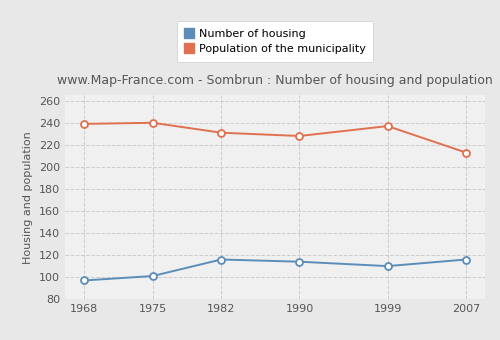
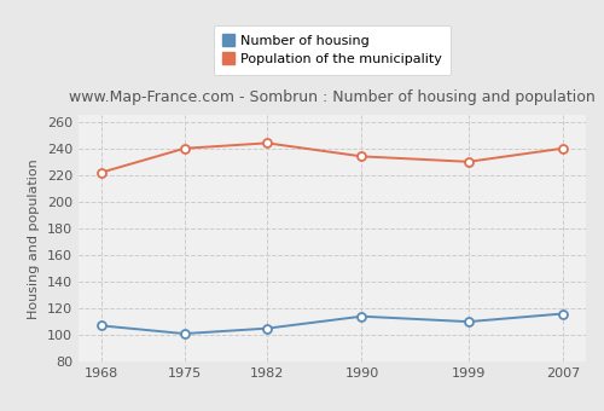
Number of housing/1968: 97 -> 107
Population of the municipality/1968: 239 -> 222
Number of housing/1982: 116 -> 105
Population of the municipality/1982: 231 -> 244
Population of the municipality/1990: 228 -> 234
Population of the municipality/1999: 237 -> 230
Population of the municipality/2007: 213 -> 240
